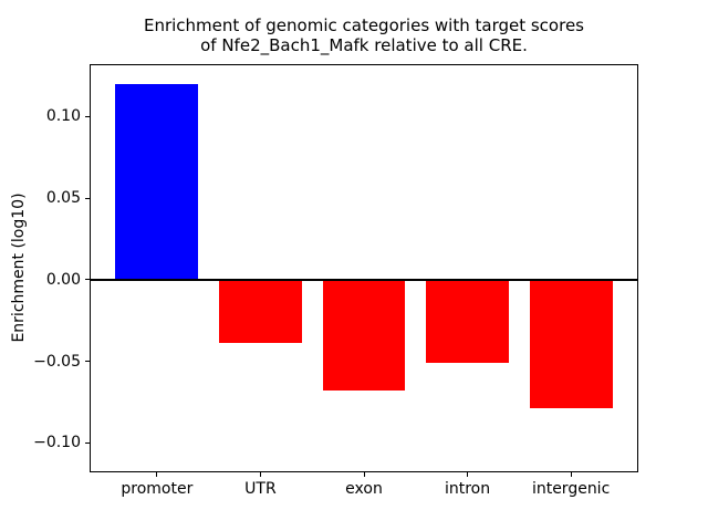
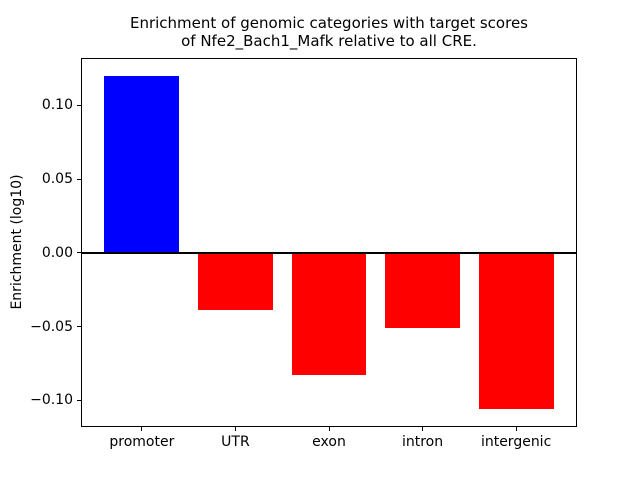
exon: -0.068 -> -0.083
intergenic: -0.079 -> -0.106
